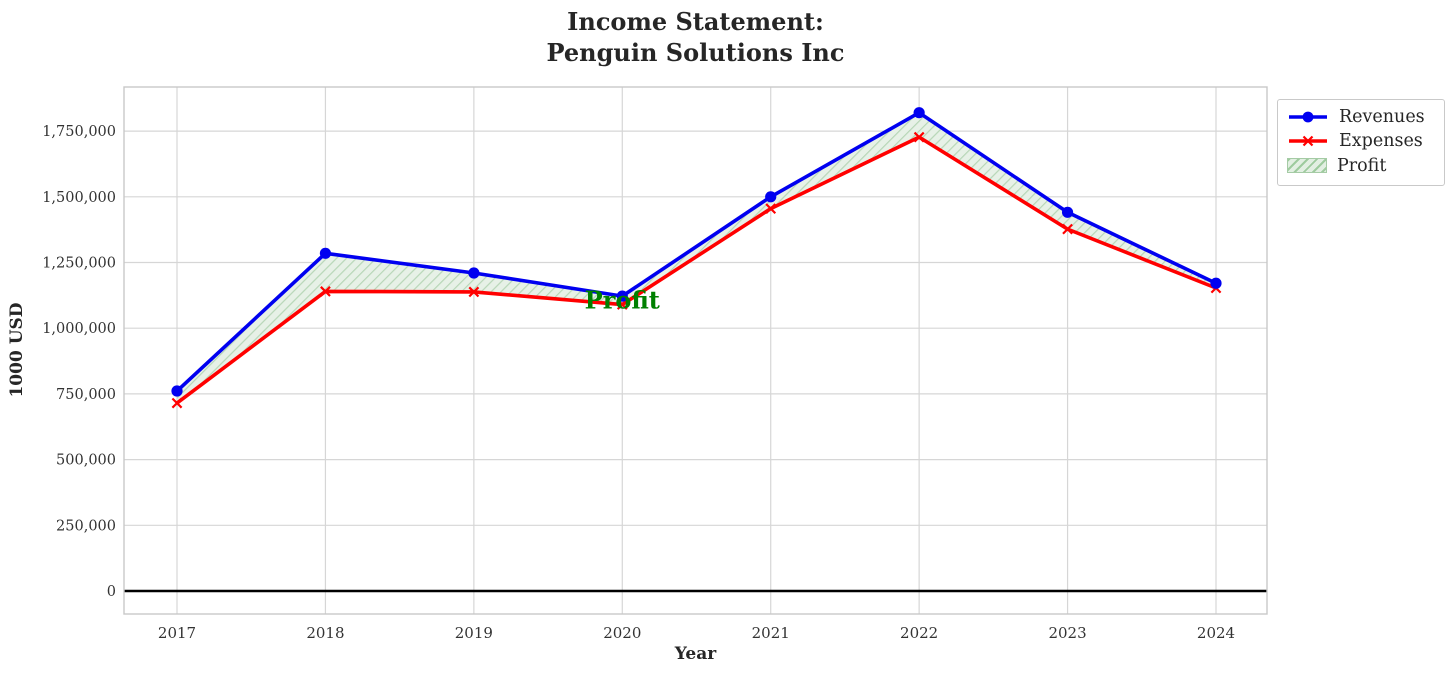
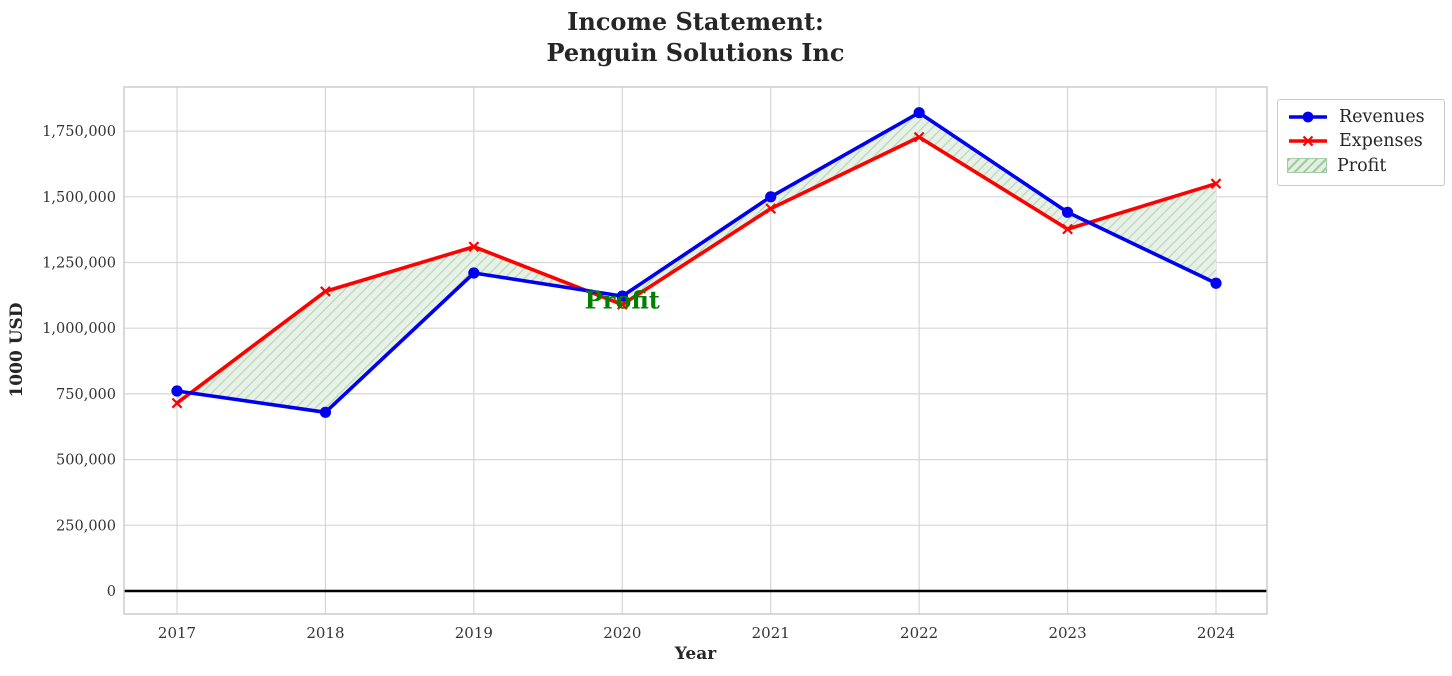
Revenues/2018: 1280000 -> 680000
Expenses/2019: 1140000 -> 1310000
Expenses/2024: 1150000 -> 1550000
